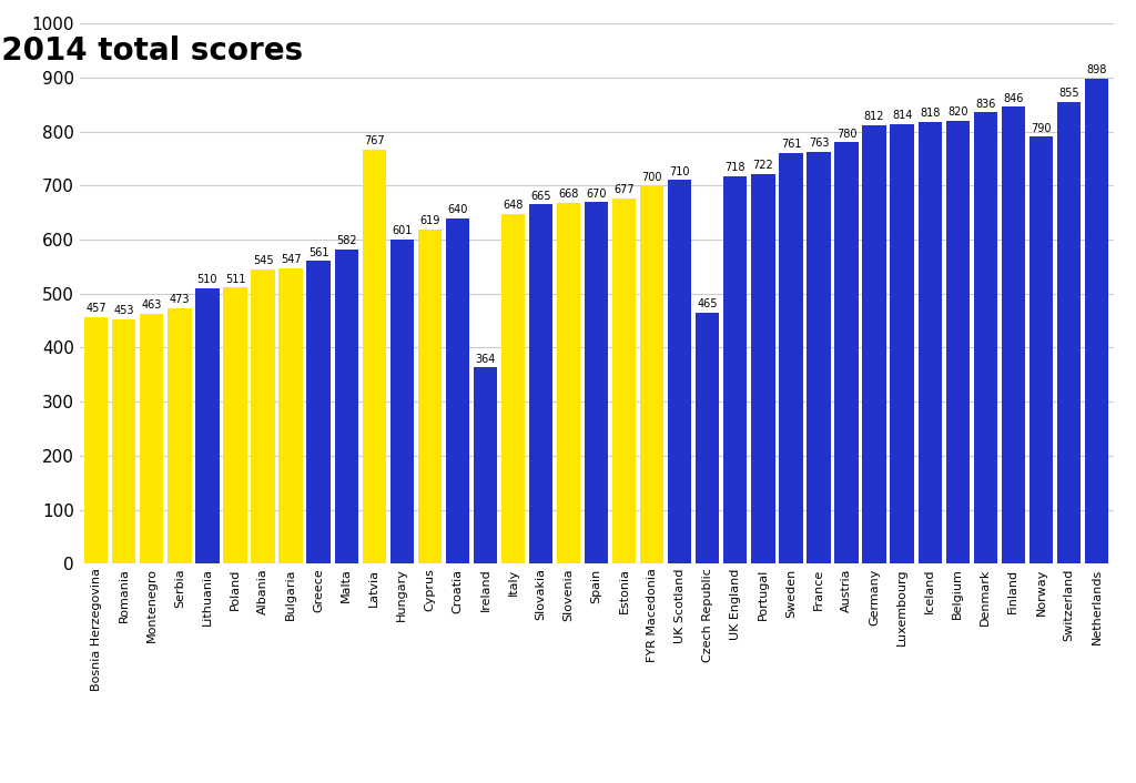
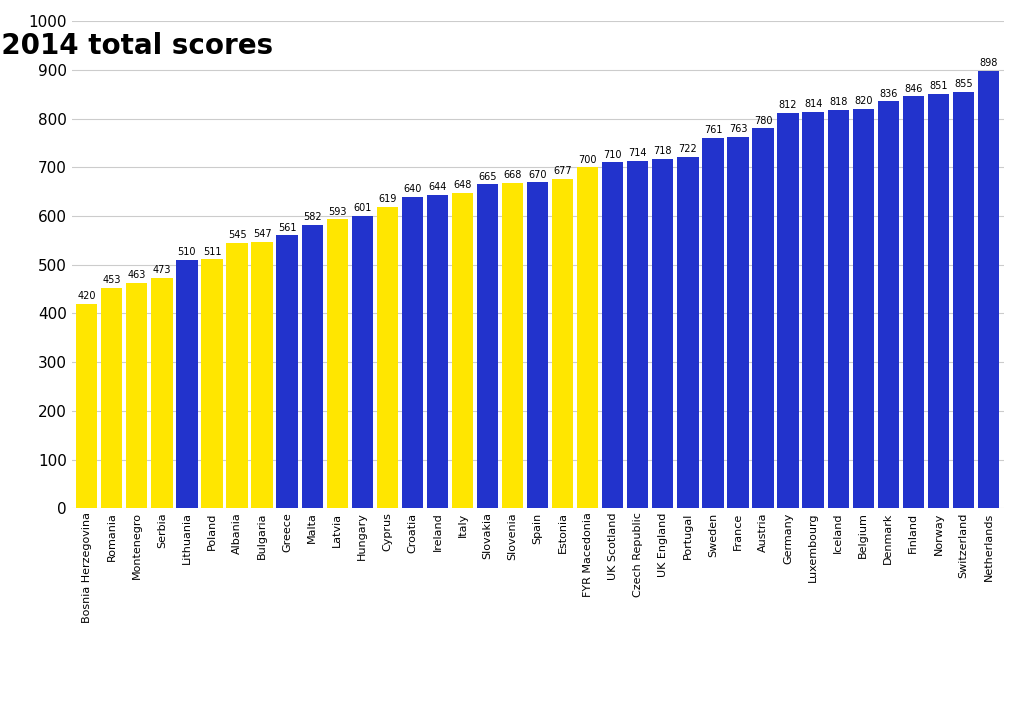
Bosnia Herzegovina: 457 -> 420
Latvia: 767 -> 593
Ireland: 364 -> 644
Czech Republic: 465 -> 714
Norway: 790 -> 851
